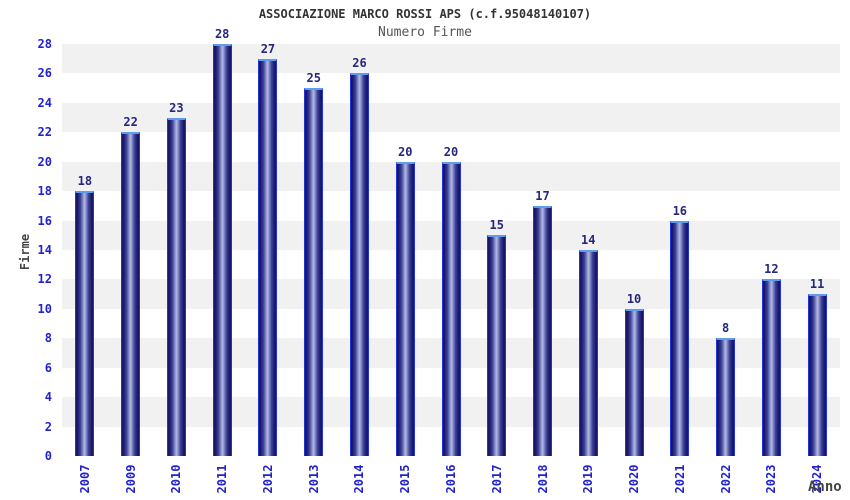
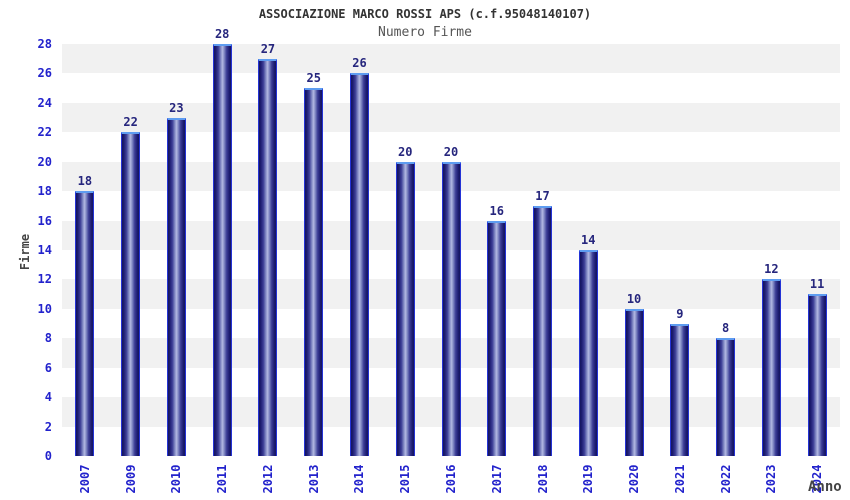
2017: 15 -> 16
2021: 16 -> 9
